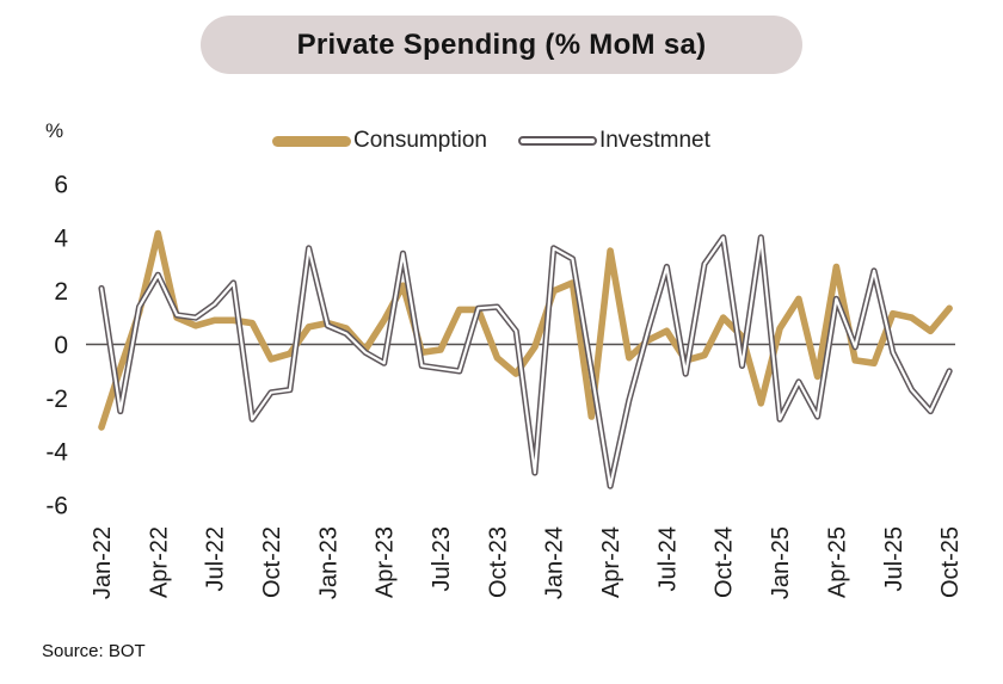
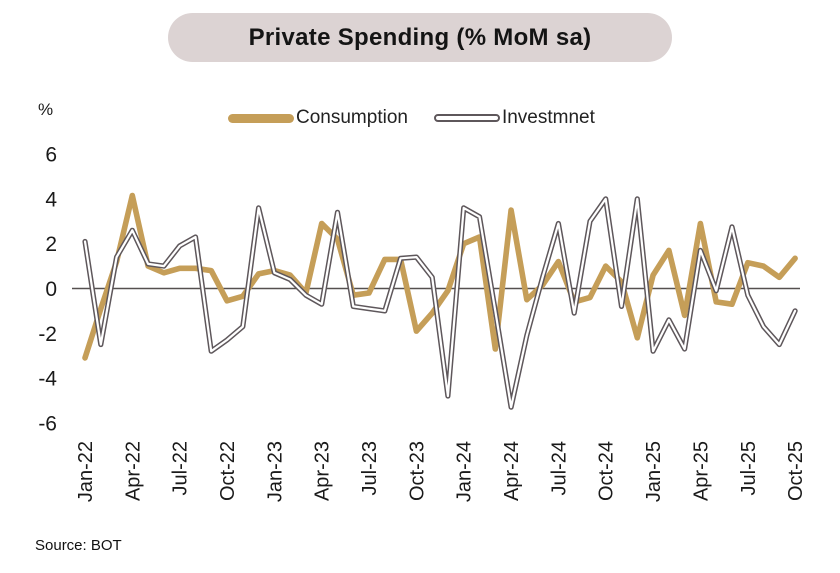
Investmnet/Jul-22: 1.5 -> 1.9
Investmnet/Oct-22: -1.8 -> -2.3
Consumption/Apr-23: 0.9 -> 2.9
Consumption/Oct-23: -0.5 -> -1.9
Consumption/Jul-24: 0.5 -> 1.2
